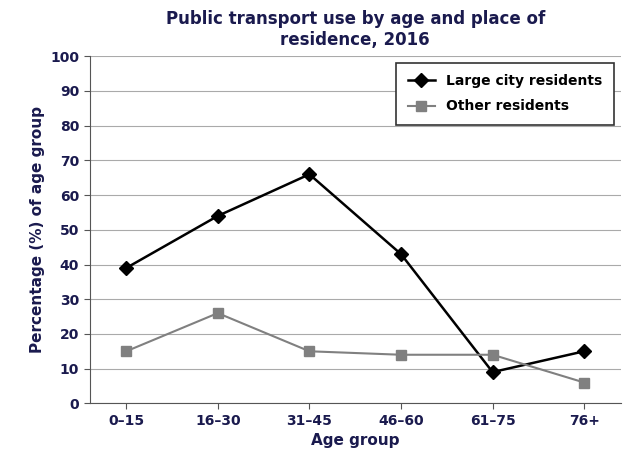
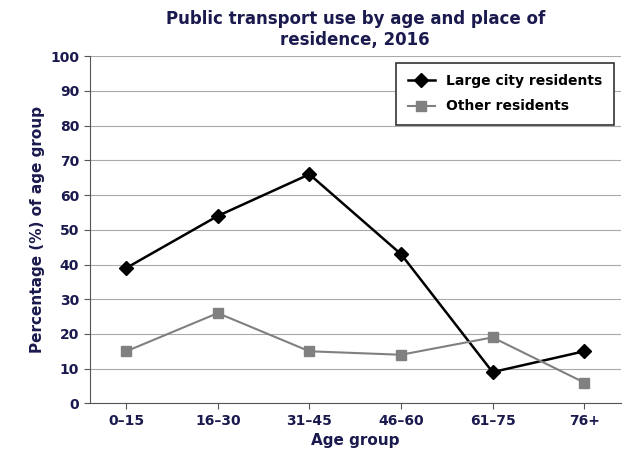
Other residents/61–75: 14 -> 19
